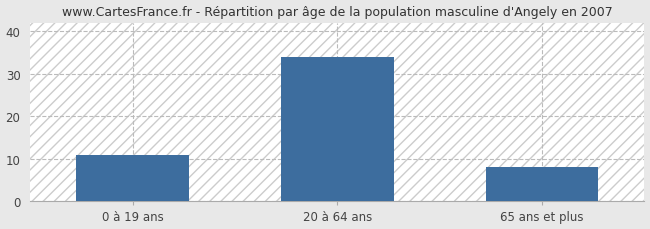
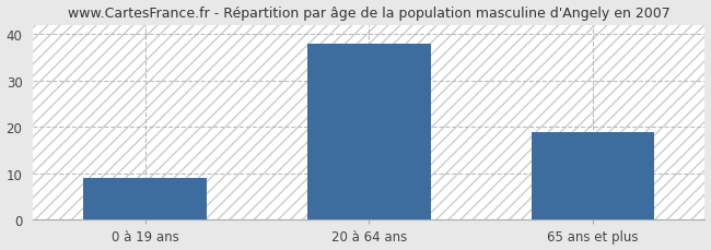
0 à 19 ans: 11 -> 9
20 à 64 ans: 34 -> 38
65 ans et plus: 8 -> 19
